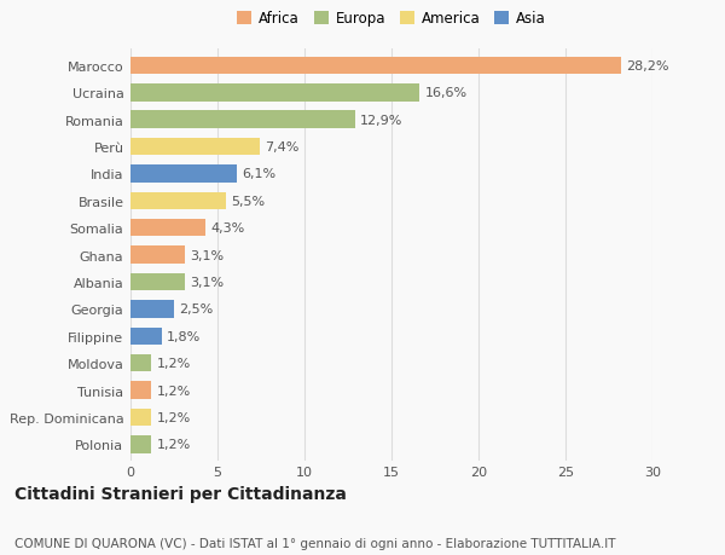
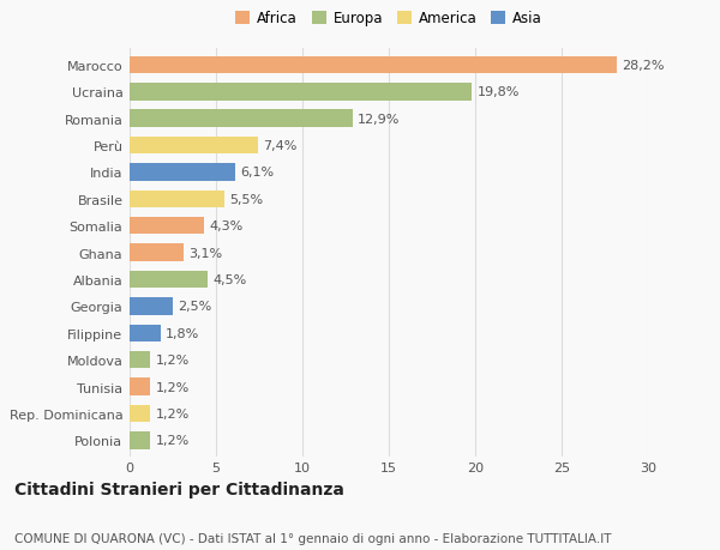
Ucraina: 16,6% -> 19,8%
Albania: 3,1% -> 4,5%
